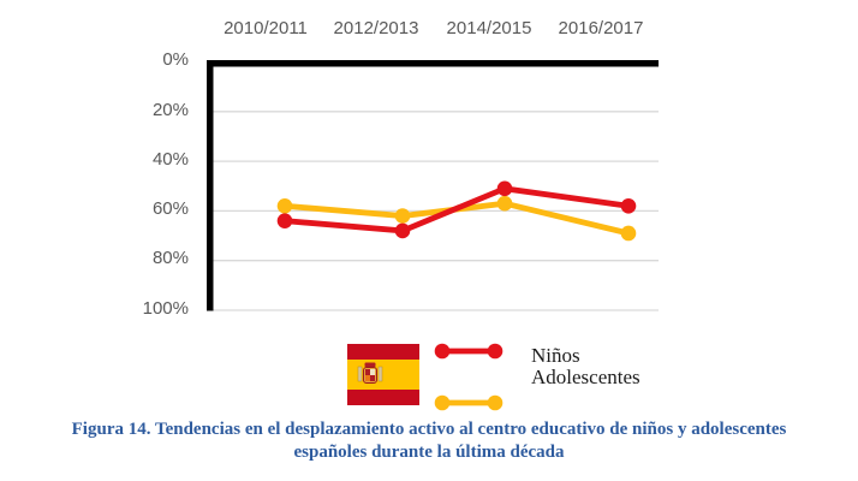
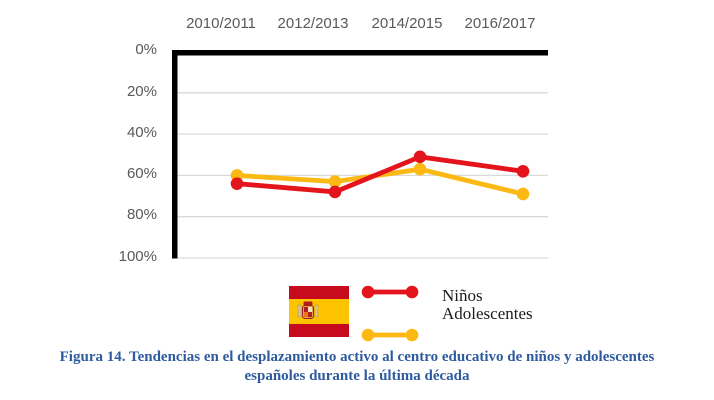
Adolescentes/2010/2011: 58% -> 60%
Adolescentes/2012/2013: 62% -> 63%
